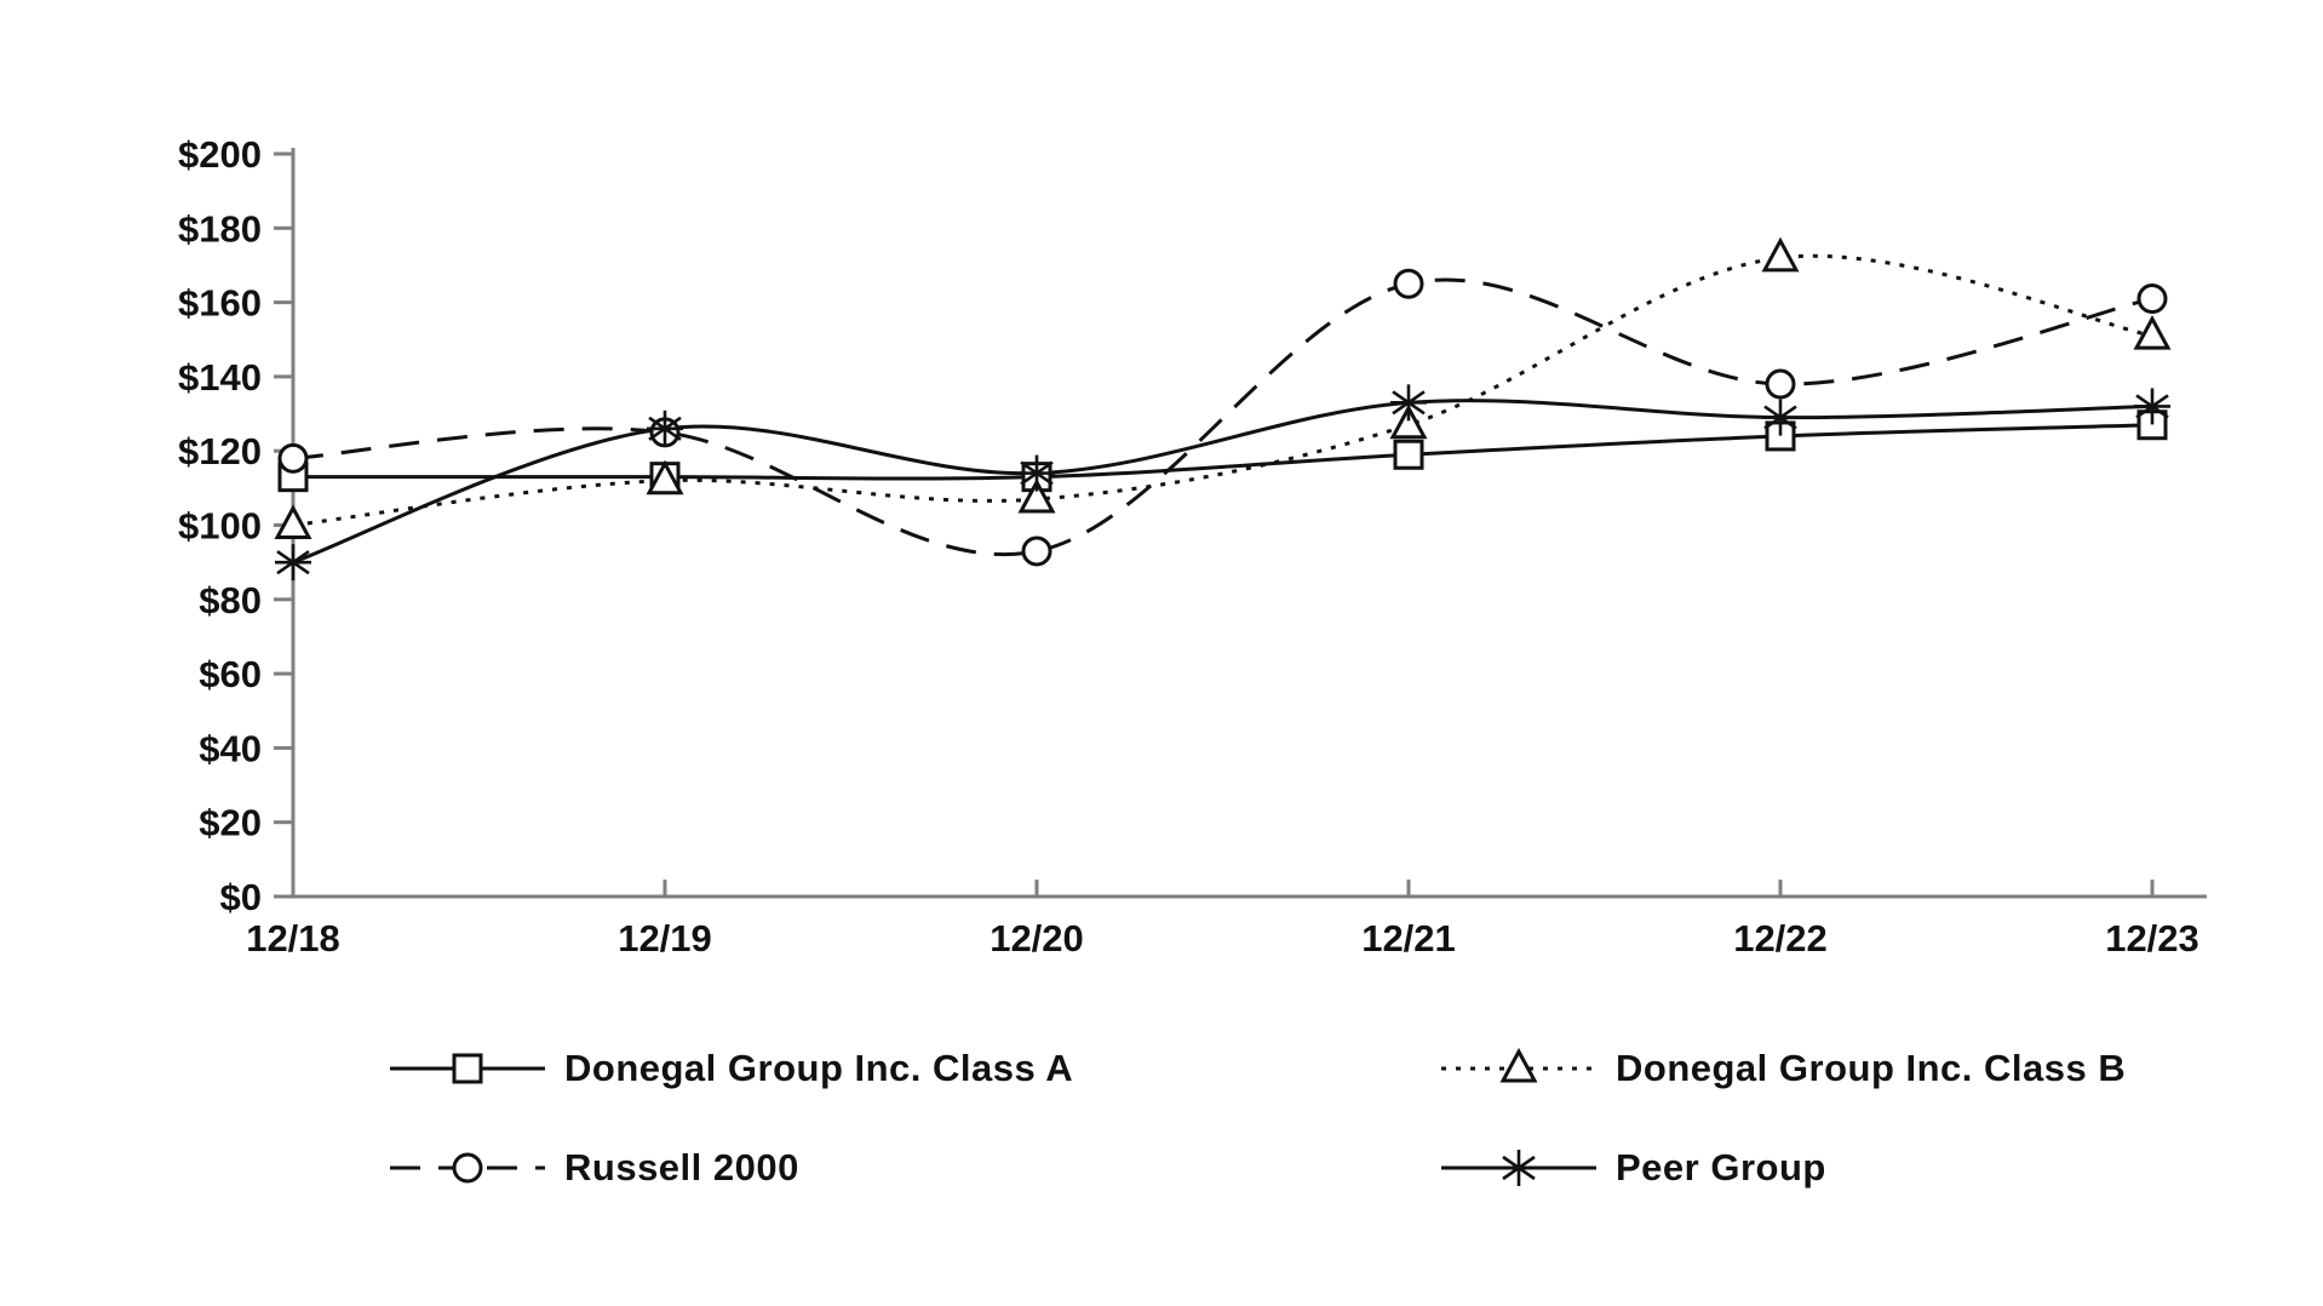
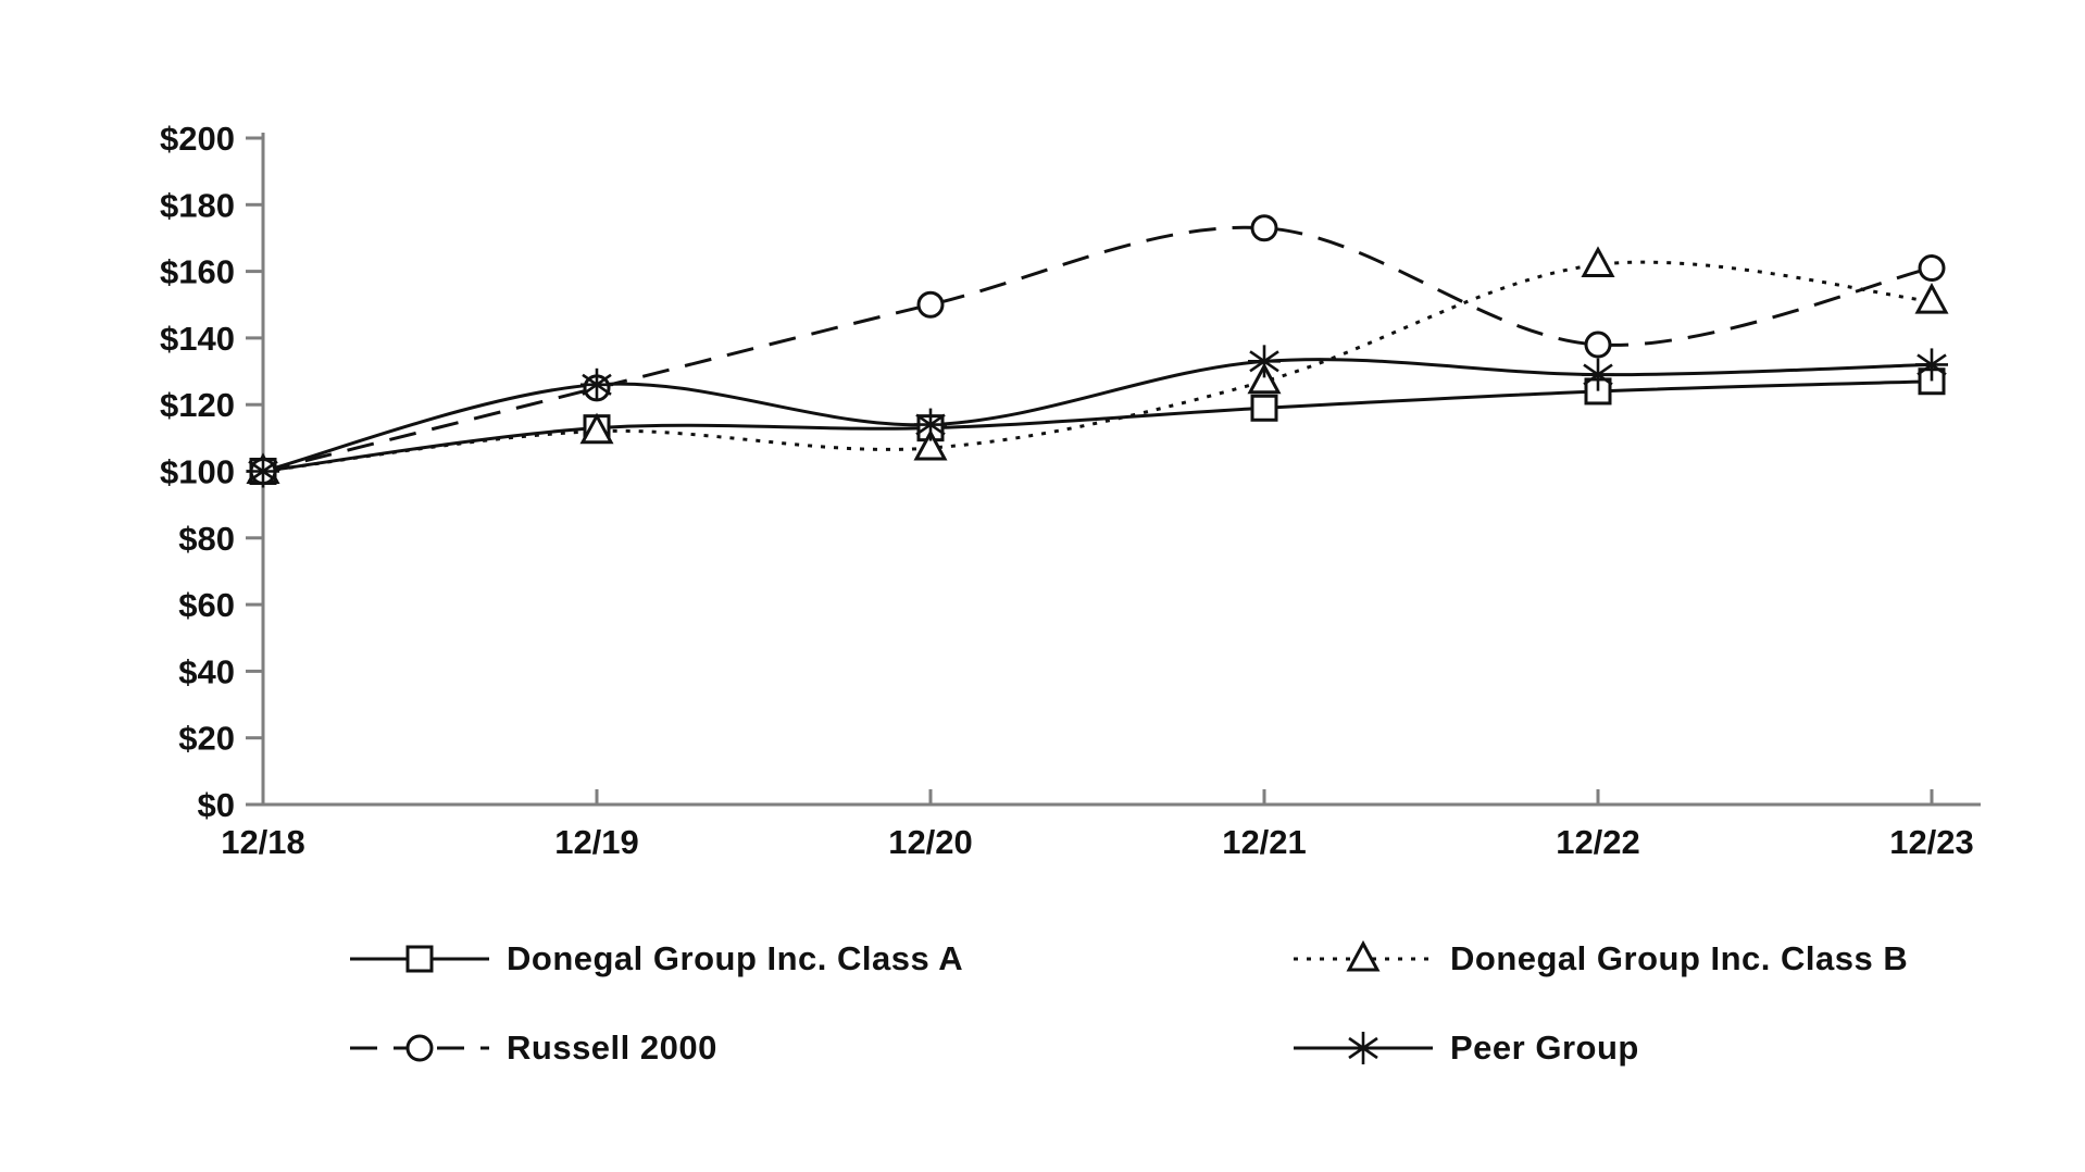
Donegal Group Inc. Class A/12/18: $113 -> $100
Russell 2000/12/18: $118 -> $100
Peer Group/12/18: $90 -> $100
Russell 2000/12/20: $93 -> $150
Russell 2000/12/21: $165 -> $173
Donegal Group Inc. Class B/12/22: $172 -> $162
